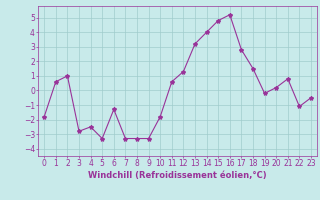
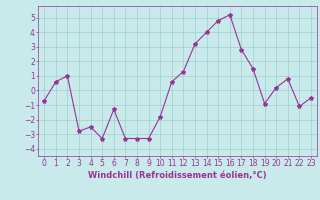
0: -1.8 -> -0.7
19: -0.2 -> -0.9
